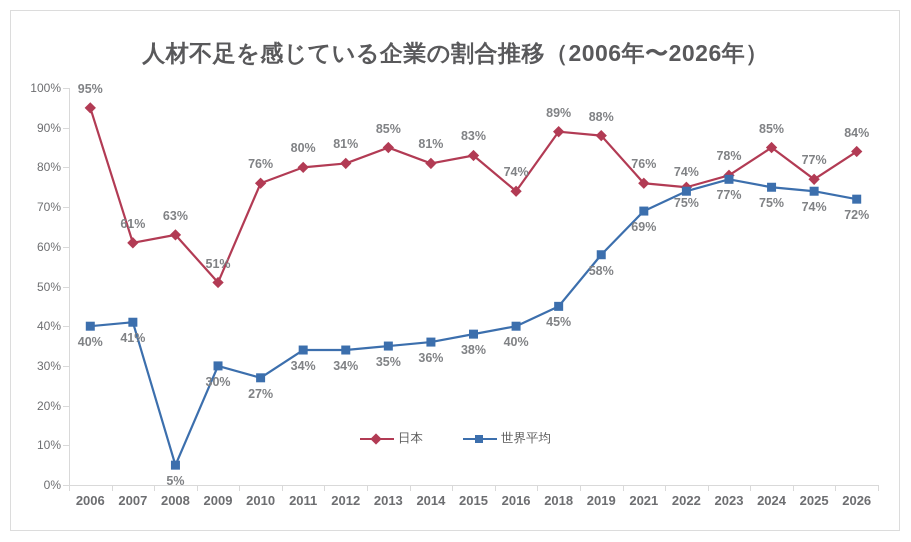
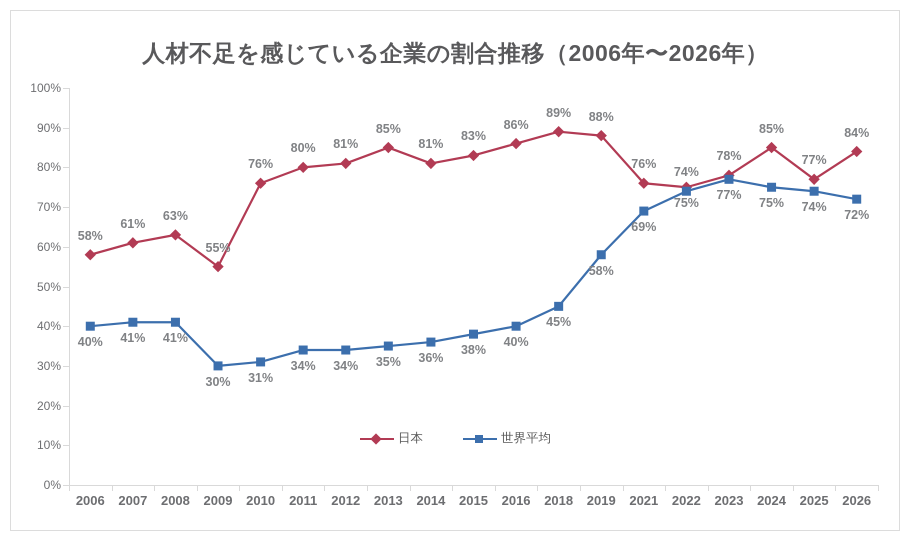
日本/2006: 95% -> 58%
世界平均/2008: 5% -> 41%
日本/2009: 51% -> 55%
世界平均/2010: 27% -> 31%
日本/2016: 74% -> 86%
